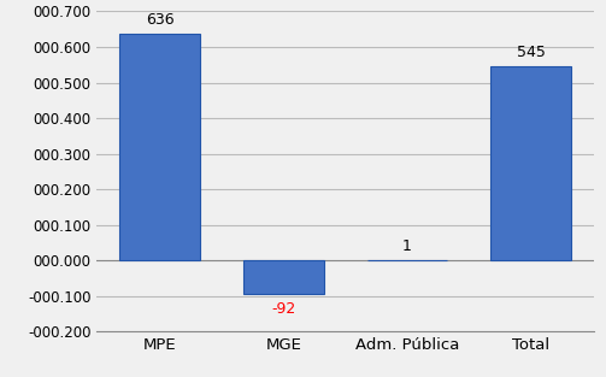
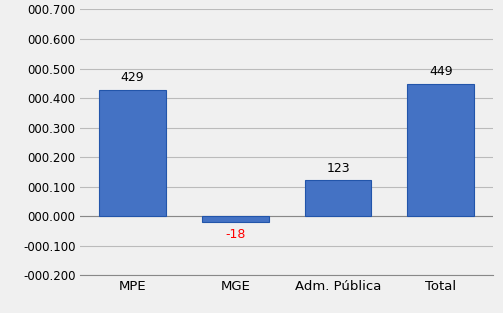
MPE: 636 -> 429
MGE: -92 -> -18
Adm. Pública: 1 -> 123
Total: 545 -> 449
